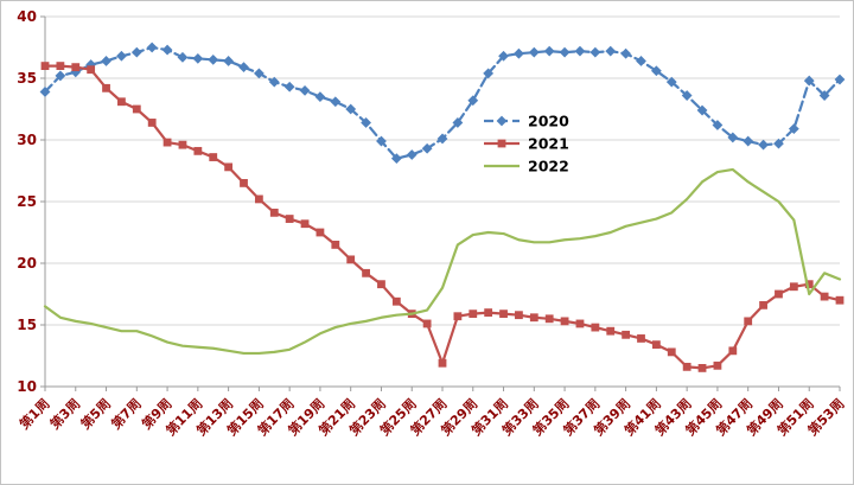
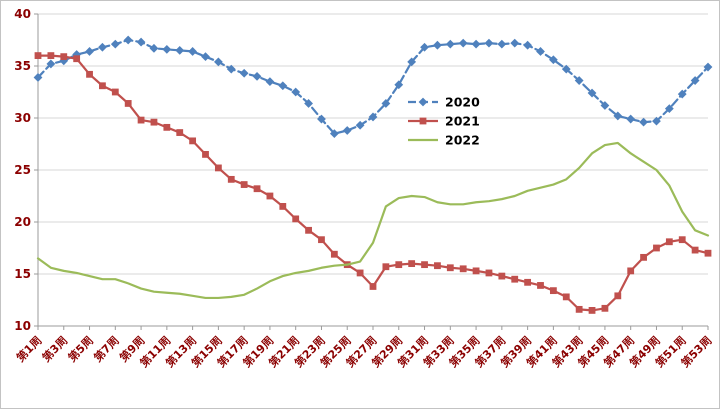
2021/第27周: 11.9 -> 13.8
2020/第51周: 34.8 -> 32.3
2022/第51周: 17.5 -> 21.0
